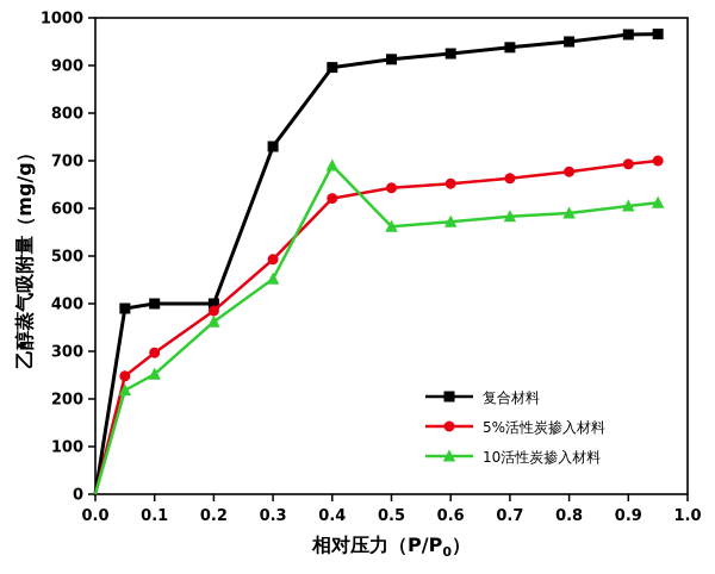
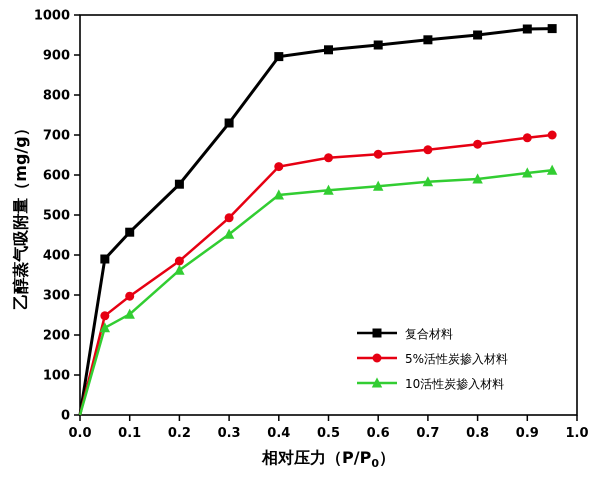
复合材料/0.1: 400 -> 460
复合材料/0.2: 400 -> 580
10活性炭掺入材料/0.4: 690 -> 550
